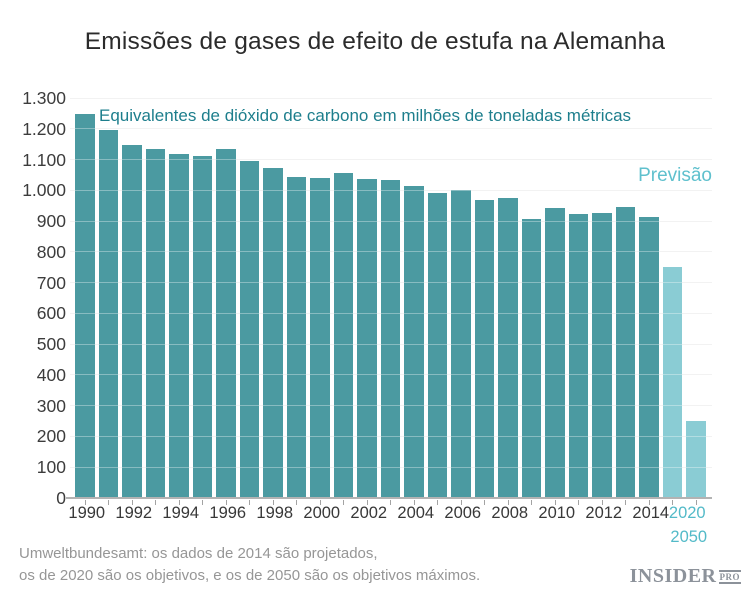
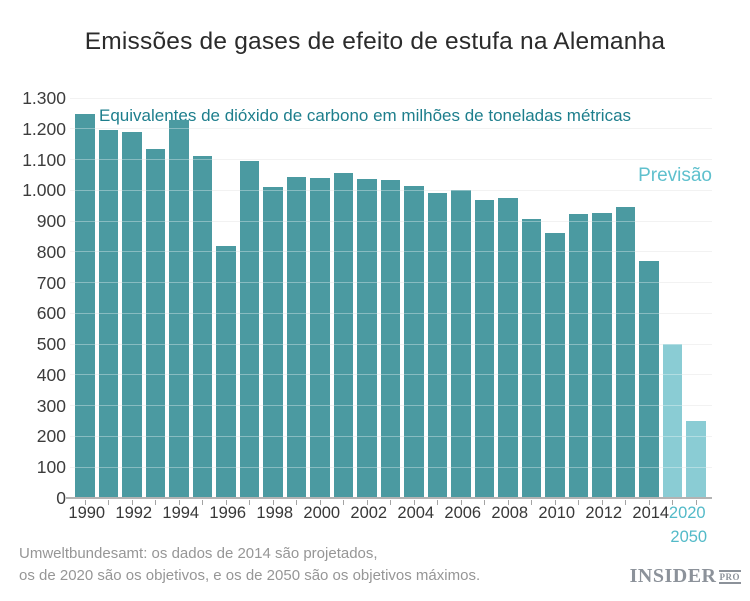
1992: 1150 -> 1190
1994: 1120 -> 1230
1996: 1130 -> 820
1998: 1070 -> 1010
2010: 940 -> 860
2014: 910 -> 770
2020: 750 -> 500
